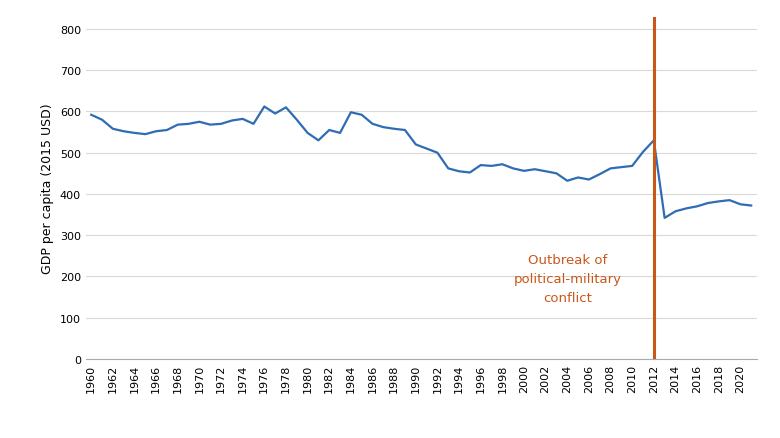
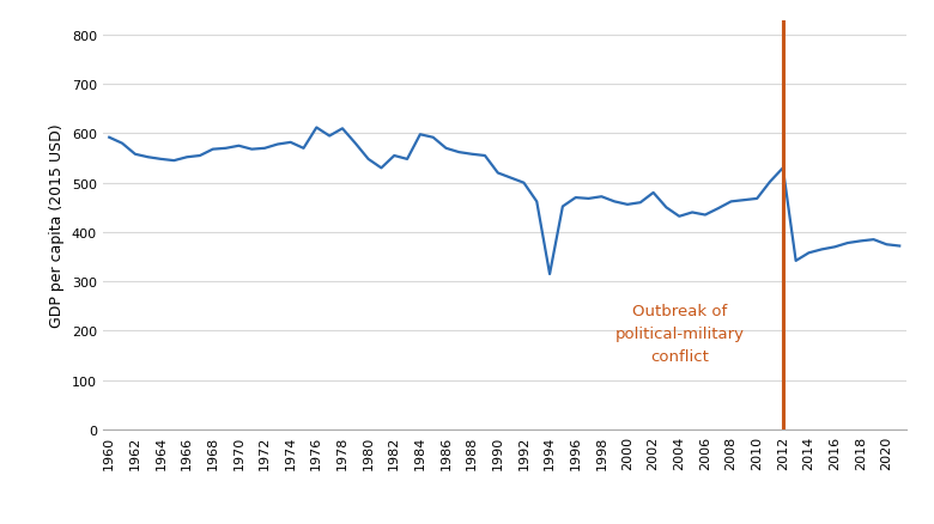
1994: 455 -> 315
2002: 455 -> 480
